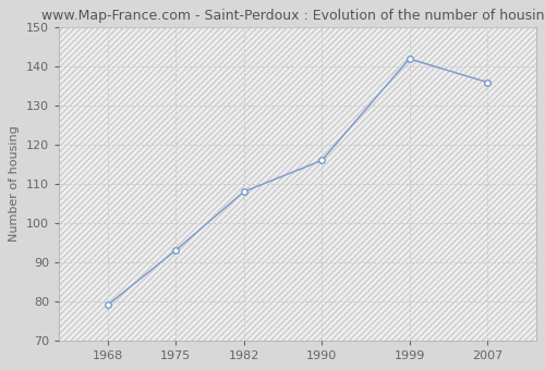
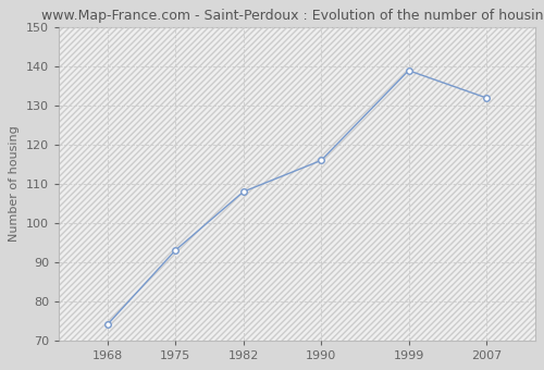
1968: 79 -> 74
1999: 142 -> 139
2007: 136 -> 132
